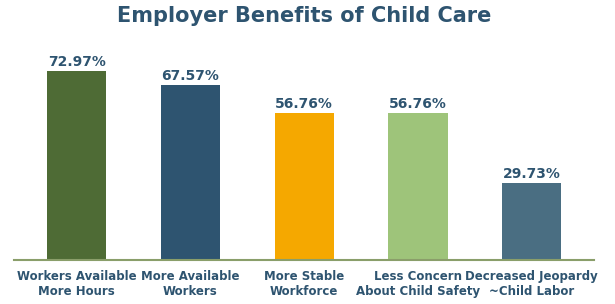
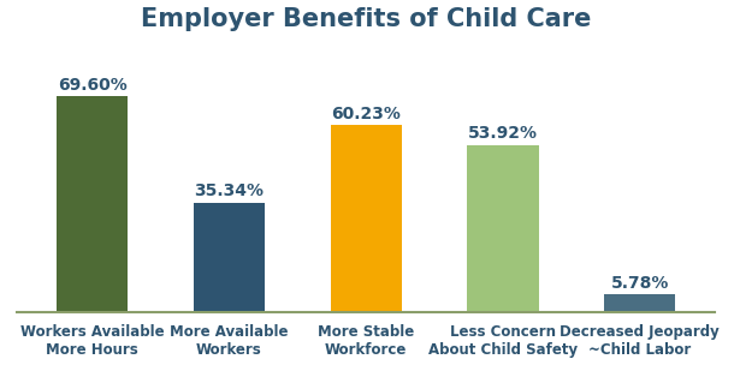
Workers Available More Hours: 72.97% -> 69.60%
More Available Workers: 67.57% -> 35.34%
More Stable Workforce: 56.76% -> 60.23%
Less Concern About Child Safety: 56.76% -> 53.92%
Decreased Jeopardy ~Child Labor: 29.73% -> 5.78%
